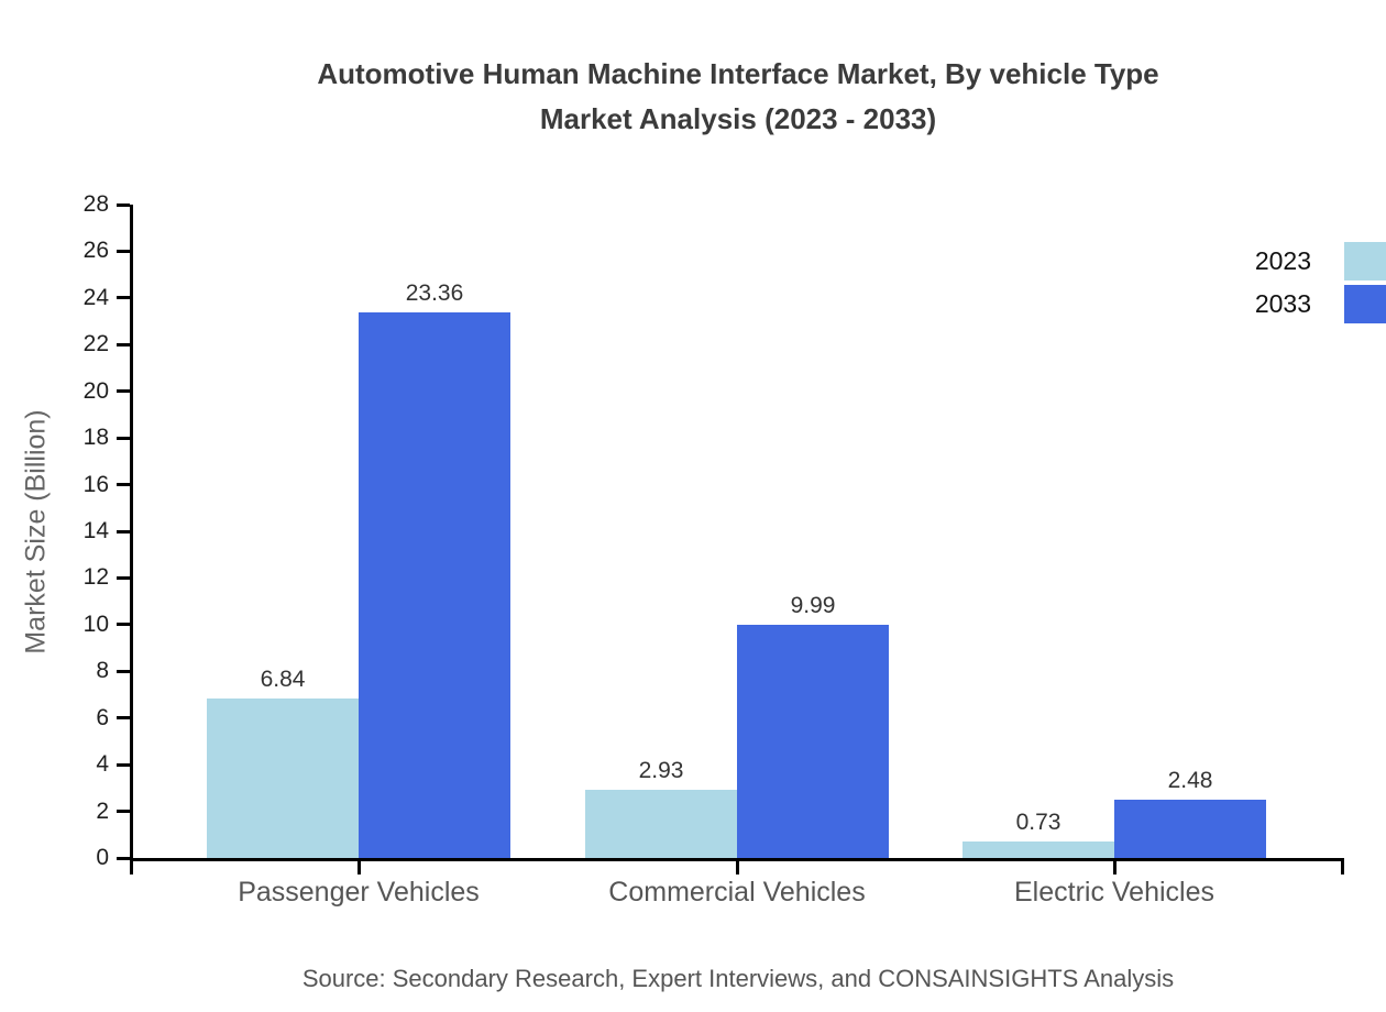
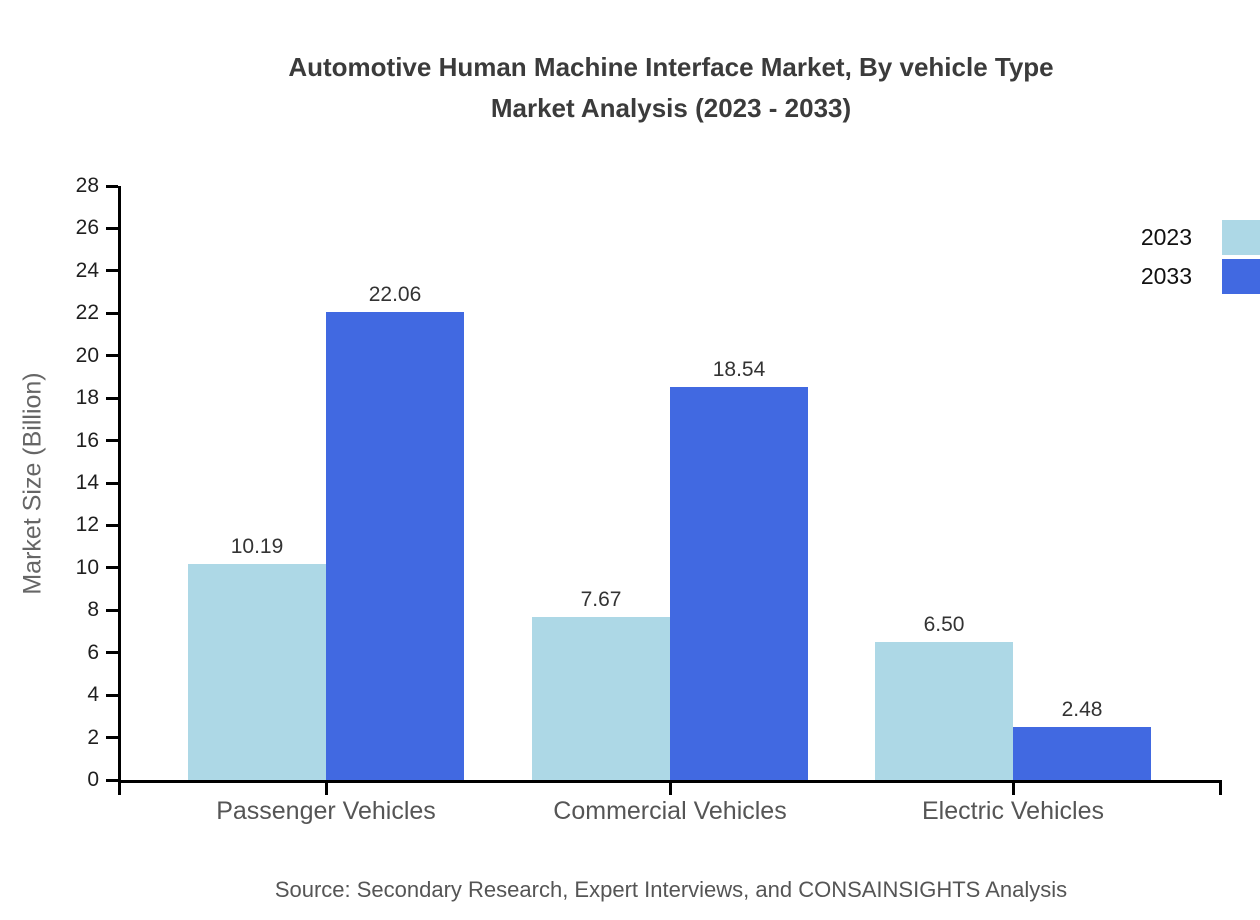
2023/Passenger Vehicles: 6.84 -> 10.19
2033/Passenger Vehicles: 23.36 -> 22.06
2023/Commercial Vehicles: 2.93 -> 7.67
2033/Commercial Vehicles: 9.99 -> 18.54
2023/Electric Vehicles: 0.73 -> 6.50
